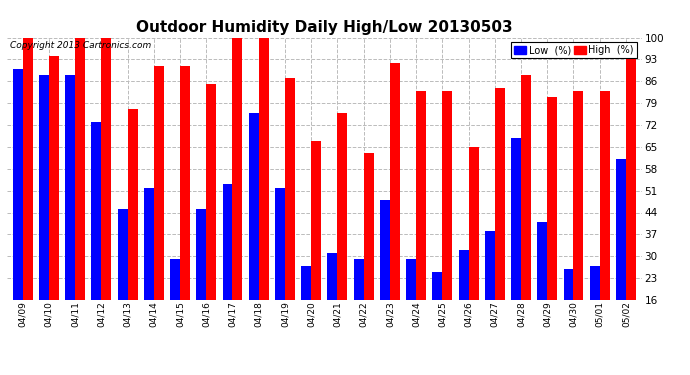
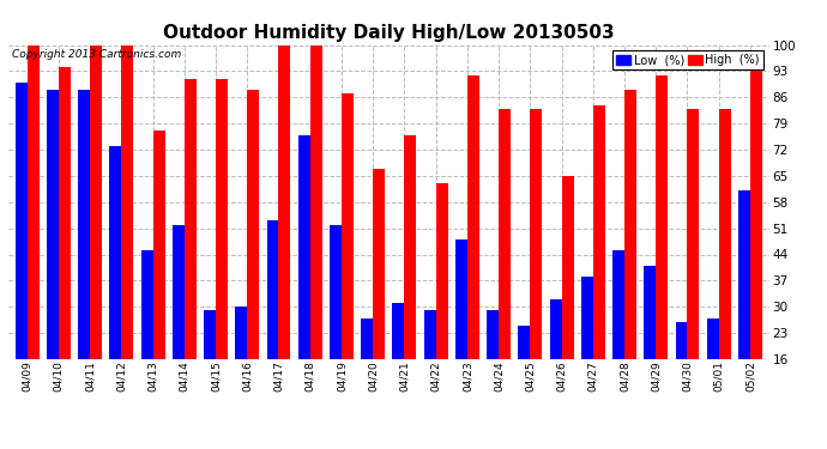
Low (%)/04/16: 45 -> 30
High (%)/04/16: 85 -> 88
Low (%)/04/28: 68 -> 45
High (%)/04/29: 81 -> 92
